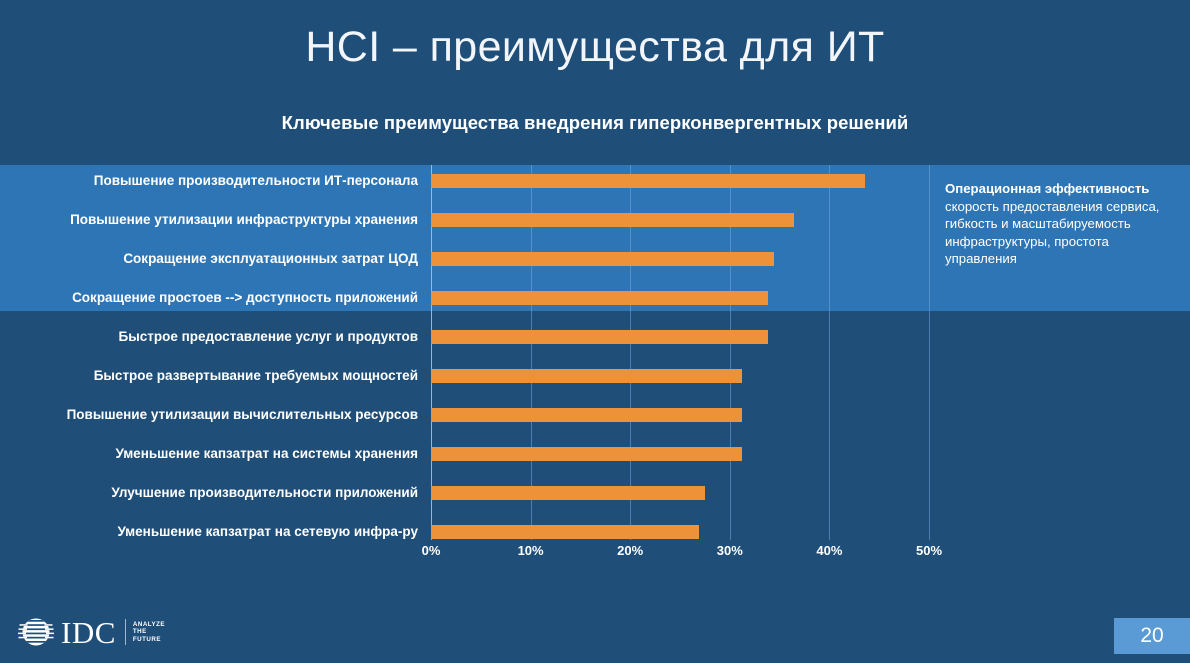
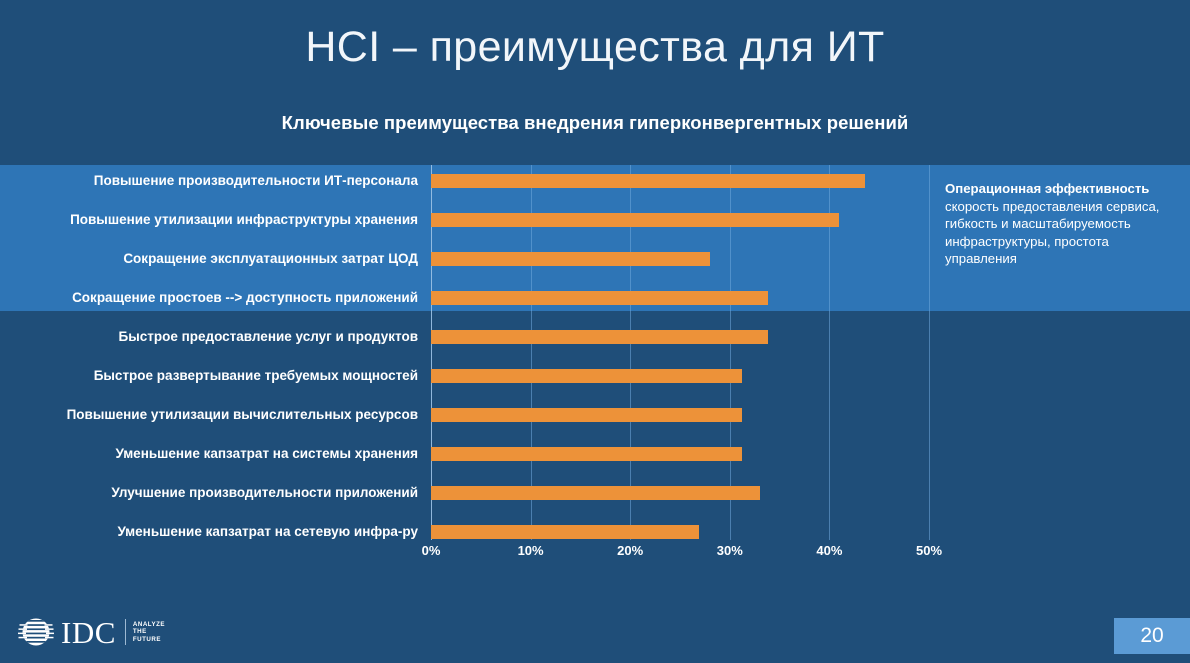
Повышение утилизации инфраструктуры хранения: 36% -> 41%
Сокращение эксплуатационных затрат ЦОД: 34% -> 28%
Улучшение производительности приложений: 28% -> 33%
